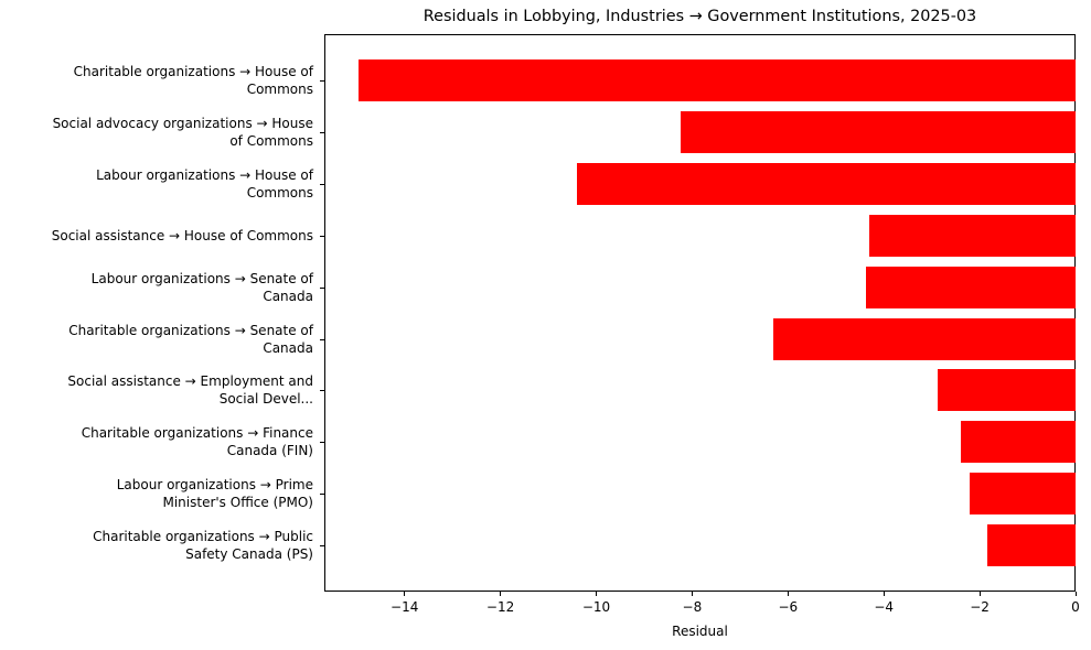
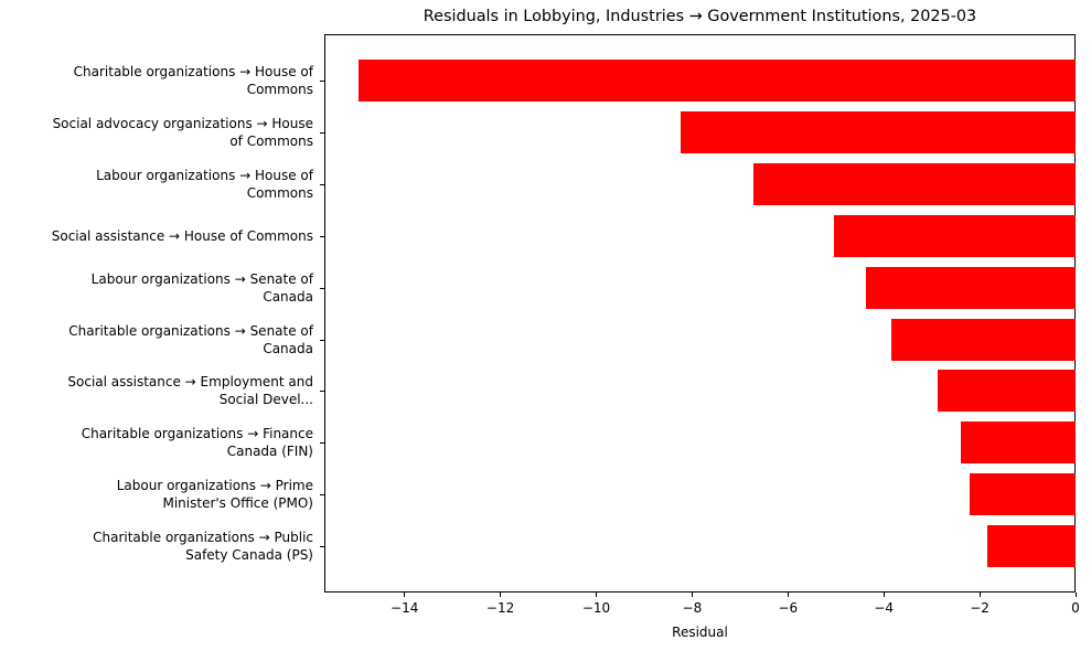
Labour organizations → House of Commons: -10.4 -> -6.7
Social assistance → House of Commons: -4.3 -> -5.0
Charitable organizations → Senate of Canada: -6.3 -> -3.9
